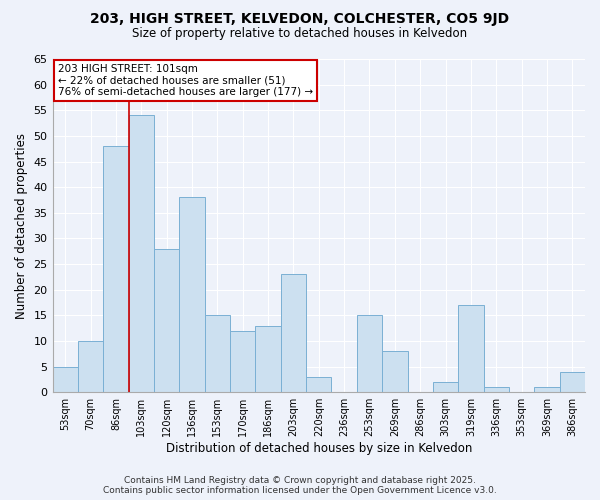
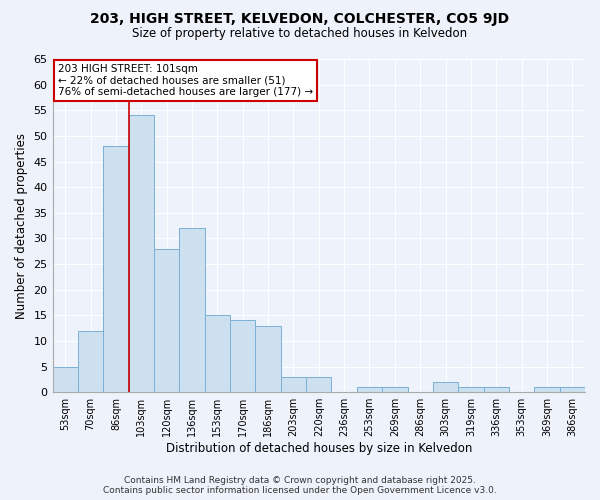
70sqm: 10 -> 12
136sqm: 38 -> 32
170sqm: 12 -> 14
203sqm: 23 -> 3
253sqm: 15 -> 1
269sqm: 8 -> 1
319sqm: 17 -> 1
386sqm: 4 -> 1
